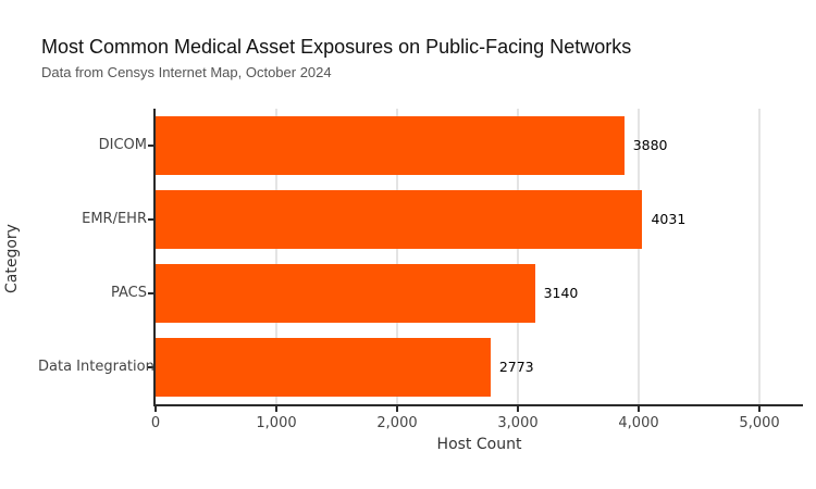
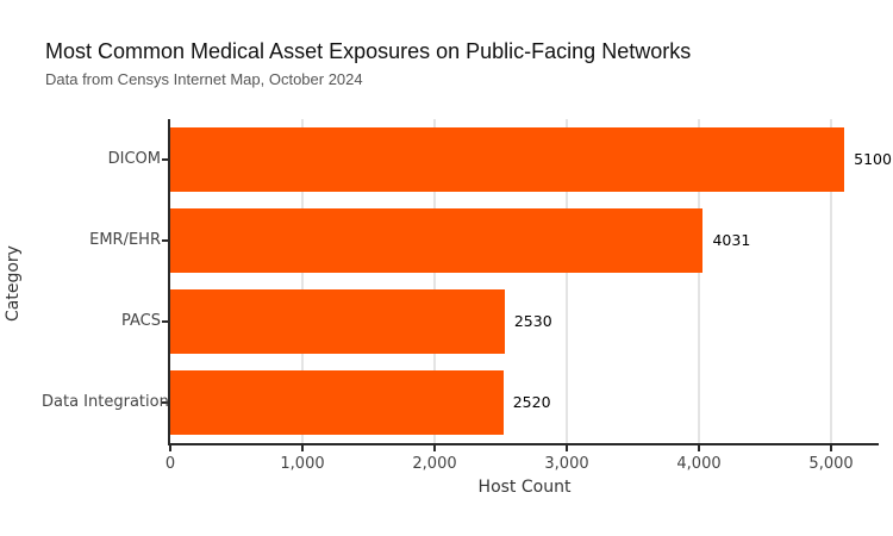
DICOM: 3880 -> 5100
PACS: 3140 -> 2530
Data Integration: 2773 -> 2520
